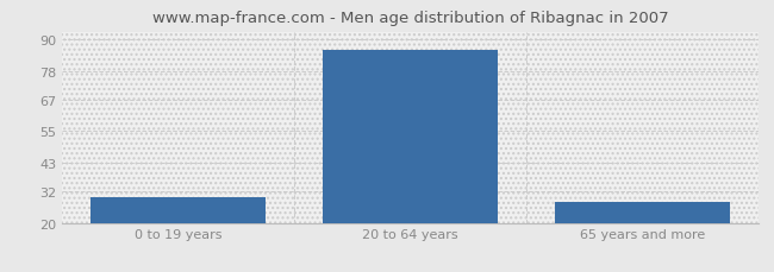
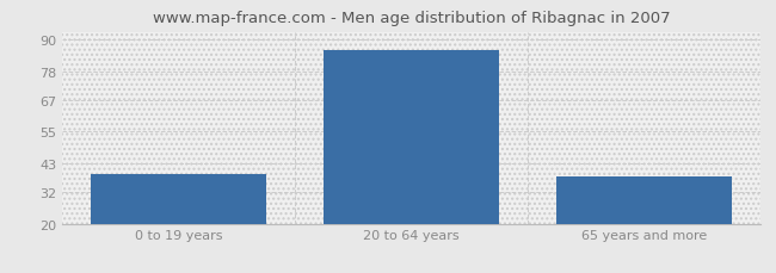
0 to 19 years: 30 -> 39
65 years and more: 28 -> 38
